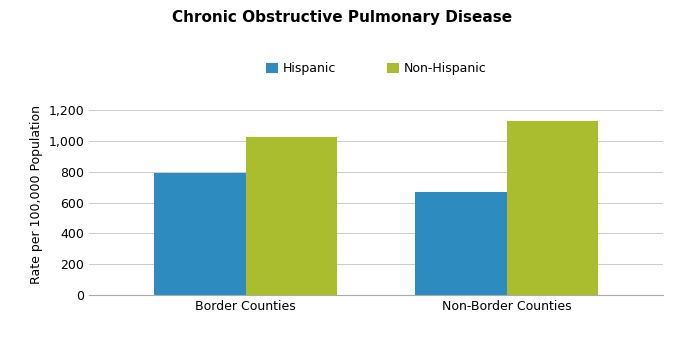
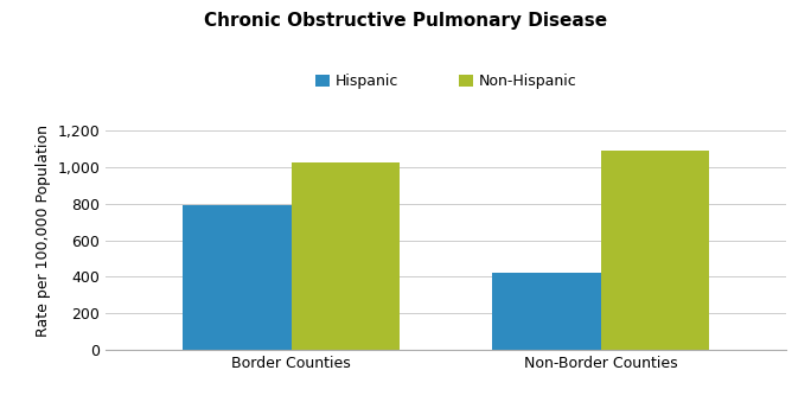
Hispanic/Non-Border Counties: 670 -> 420
Non-Hispanic/Non-Border Counties: 1,130 -> 1,090
